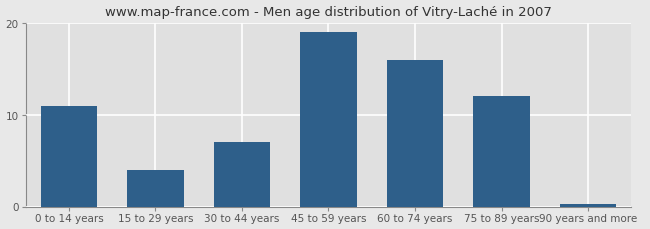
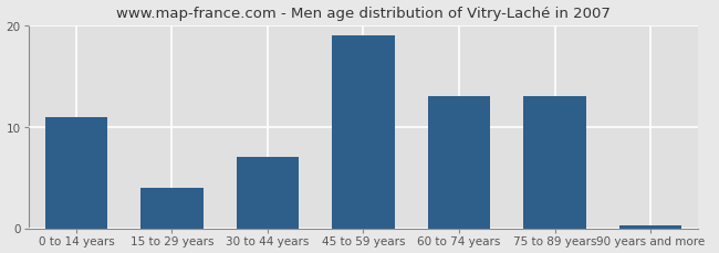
60 to 74 years: 16.0 -> 13.0
75 to 89 years: 12.0 -> 13.0
